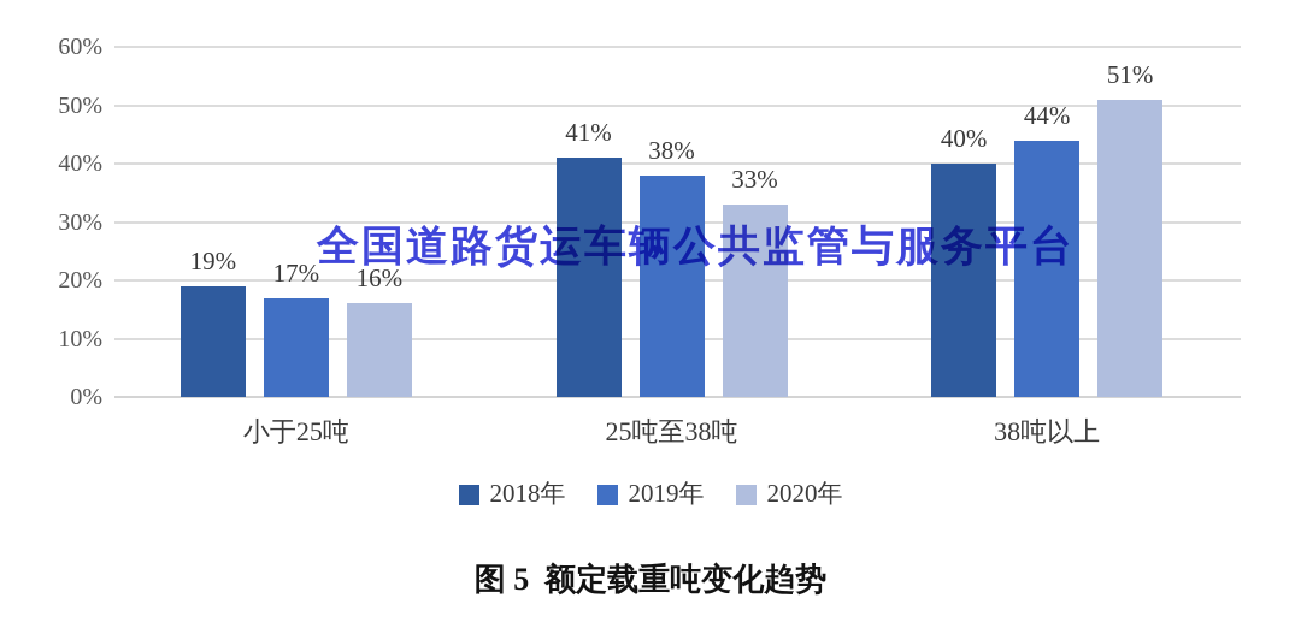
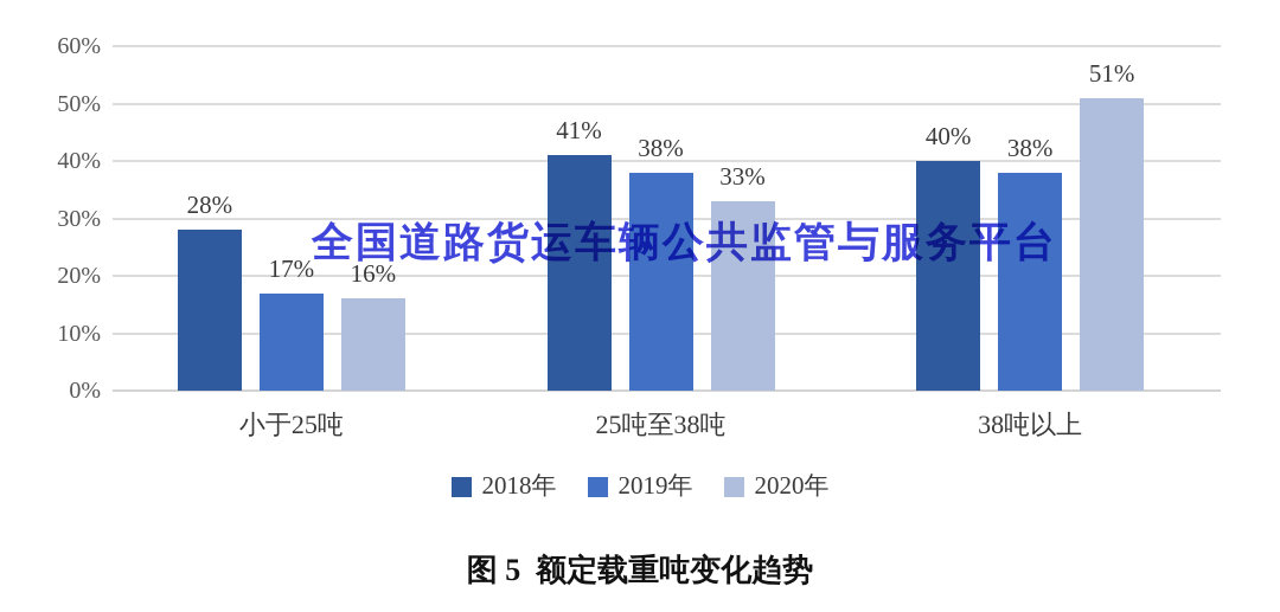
2018年/小于25吨: 19% -> 28%
2019年/38吨以上: 44% -> 38%
